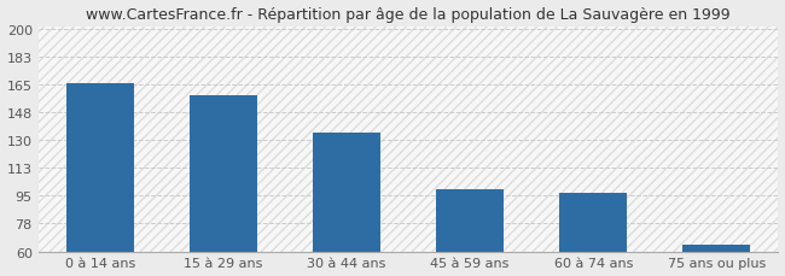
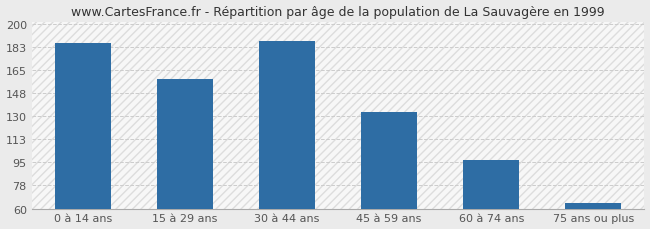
0 à 14 ans: 166 -> 186
30 à 44 ans: 135 -> 187
45 à 59 ans: 99 -> 133
